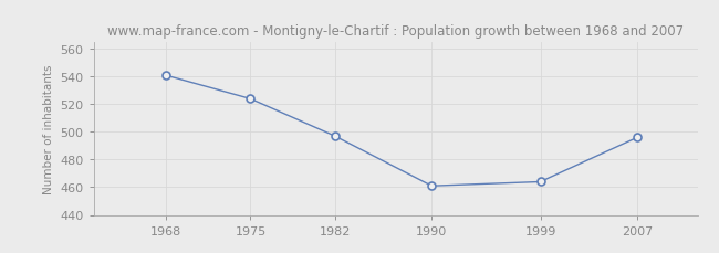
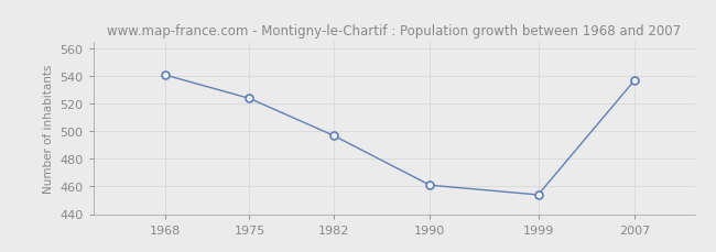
1999: 464 -> 454
2007: 496 -> 537
